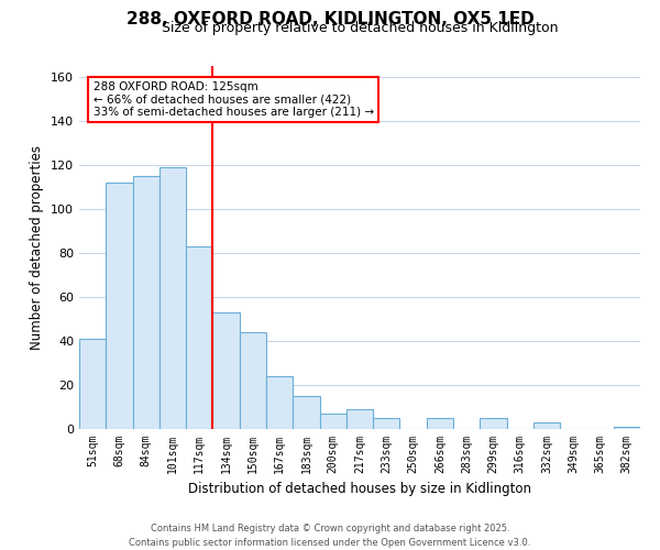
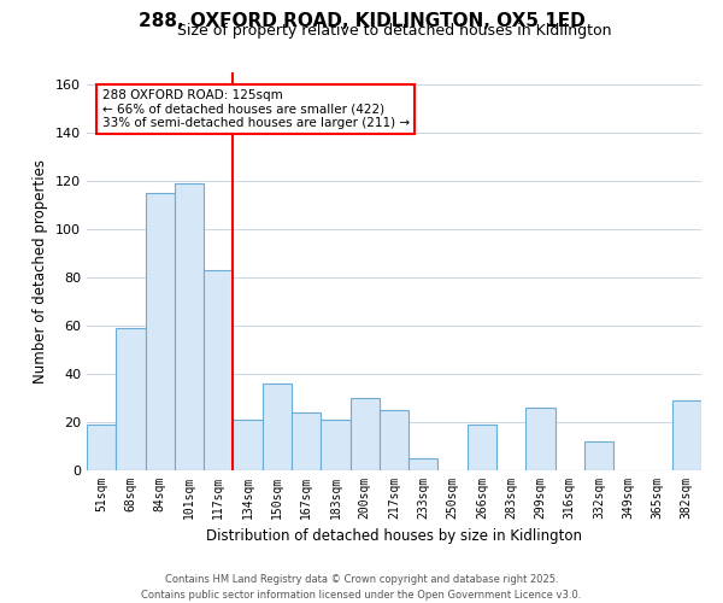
51sqm: 41 -> 19
68sqm: 112 -> 59
134sqm: 53 -> 21
150sqm: 44 -> 36
183sqm: 15 -> 21
200sqm: 7 -> 30
217sqm: 9 -> 25
266sqm: 5 -> 19
299sqm: 5 -> 26
332sqm: 3 -> 12
382sqm: 1 -> 29
